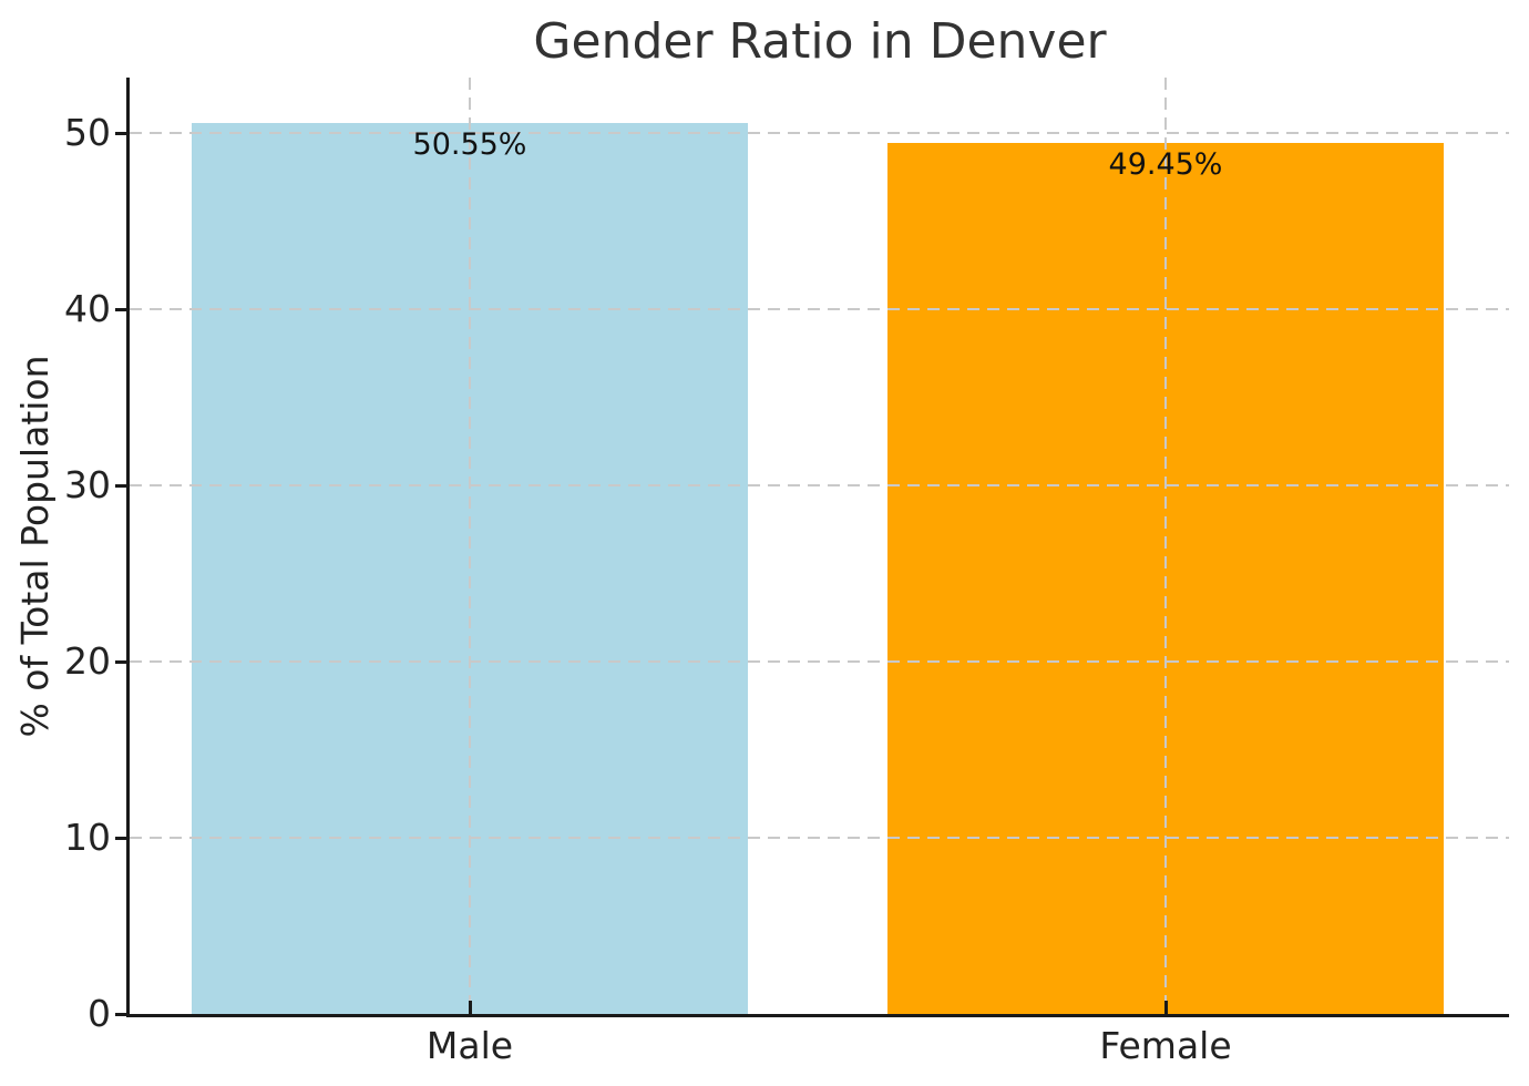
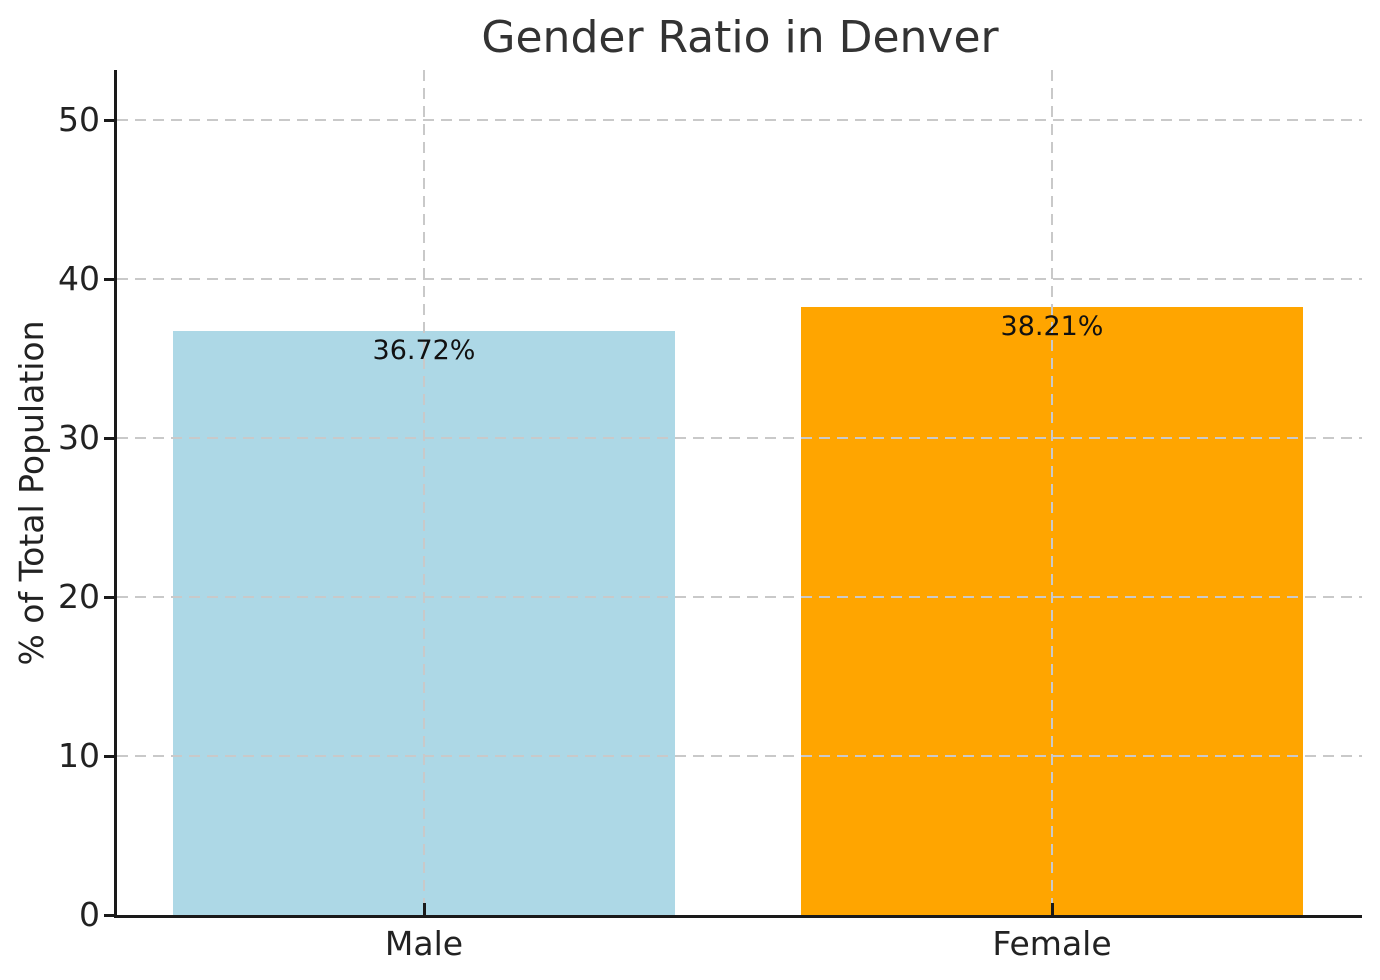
Male: 50.55% -> 36.72%
Female: 49.45% -> 38.21%
